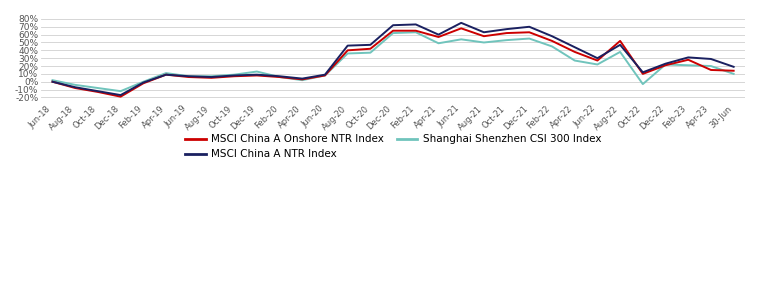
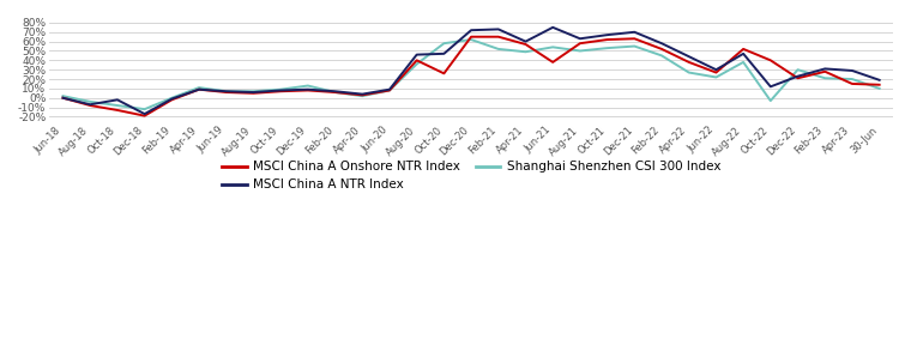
MSCI China A NTR Index/Oct-18: -12% -> -2%
MSCI China A Onshore NTR Index/Oct-20: 42% -> 26%
Shanghai Shenzhen CSI 300 Index/Oct-20: 37% -> 58%
Shanghai Shenzhen CSI 300 Index/Feb-21: 63% -> 52%
MSCI China A Onshore NTR Index/Jun-21: 68% -> 38%
MSCI China A Onshore NTR Index/Oct-22: 10% -> 40%
Shanghai Shenzhen CSI 300 Index/Dec-22: 22% -> 30%
